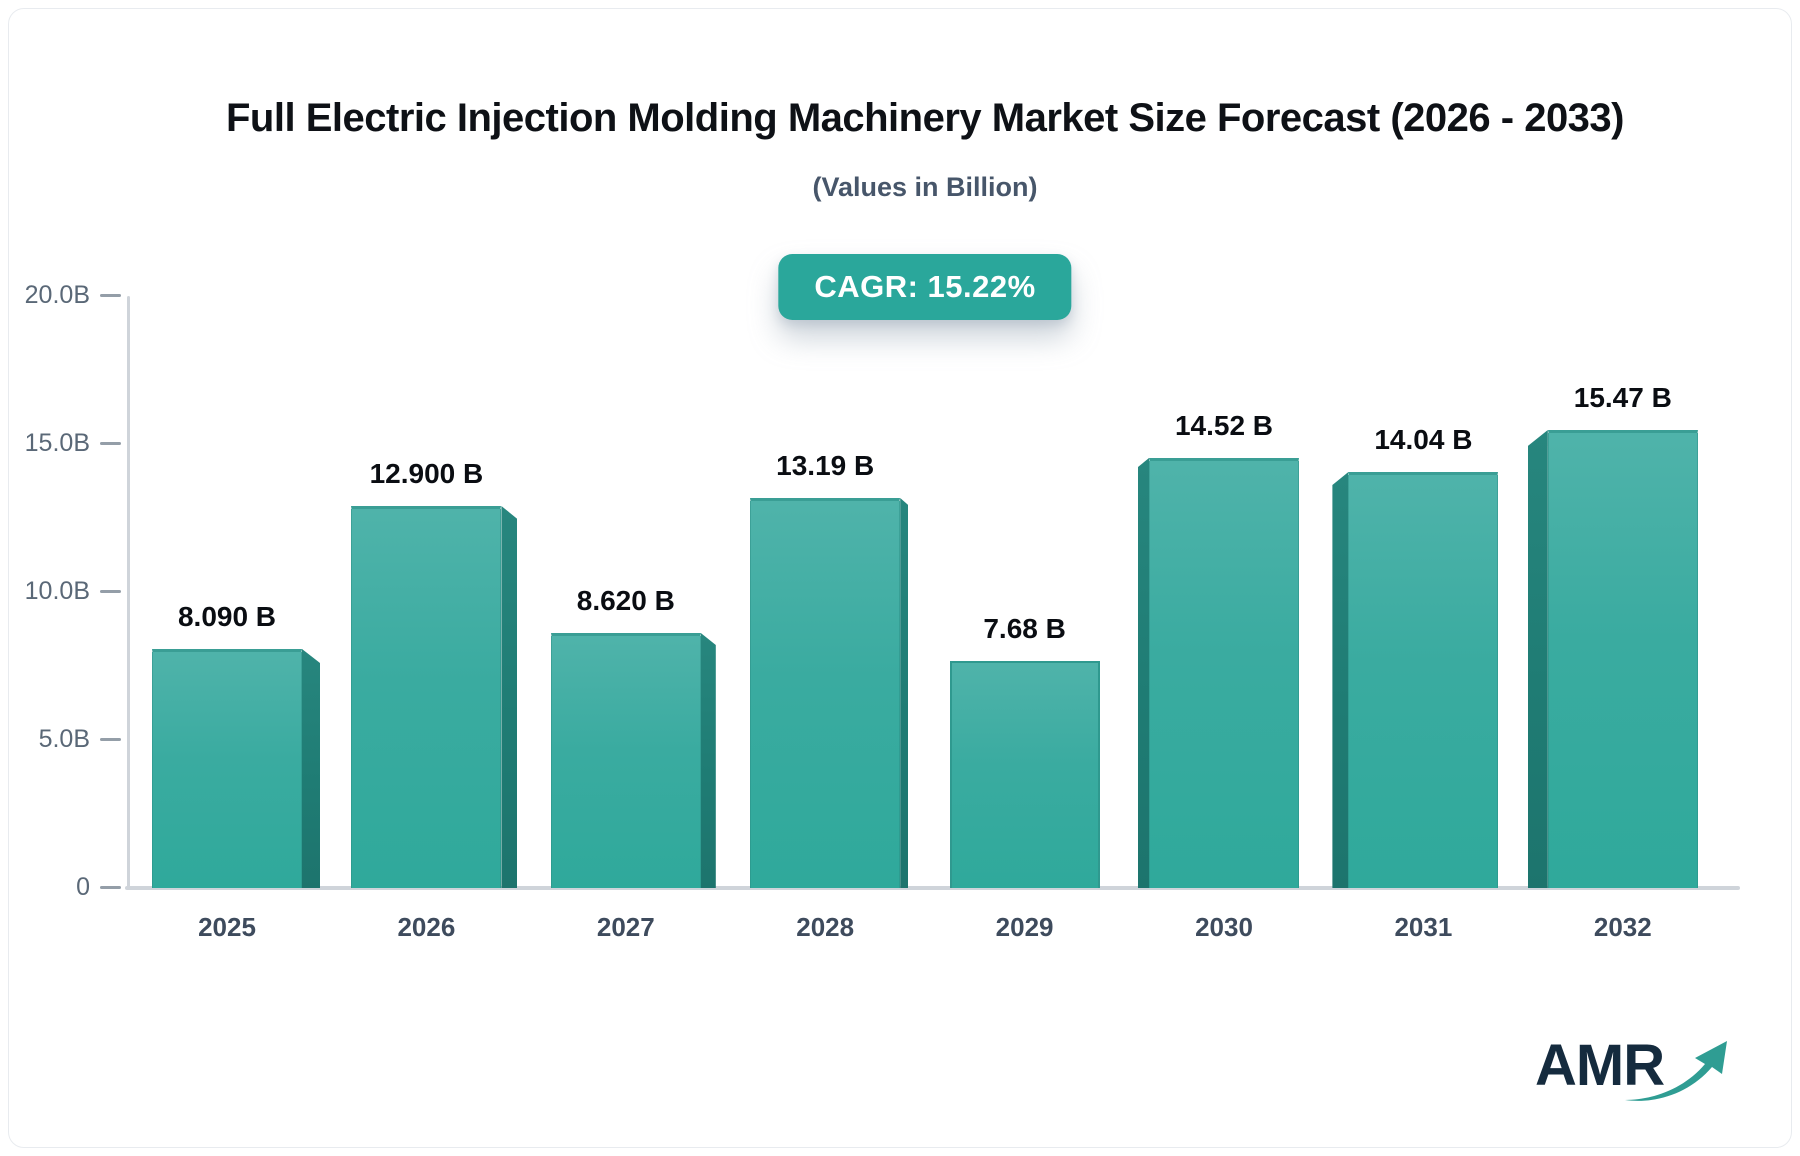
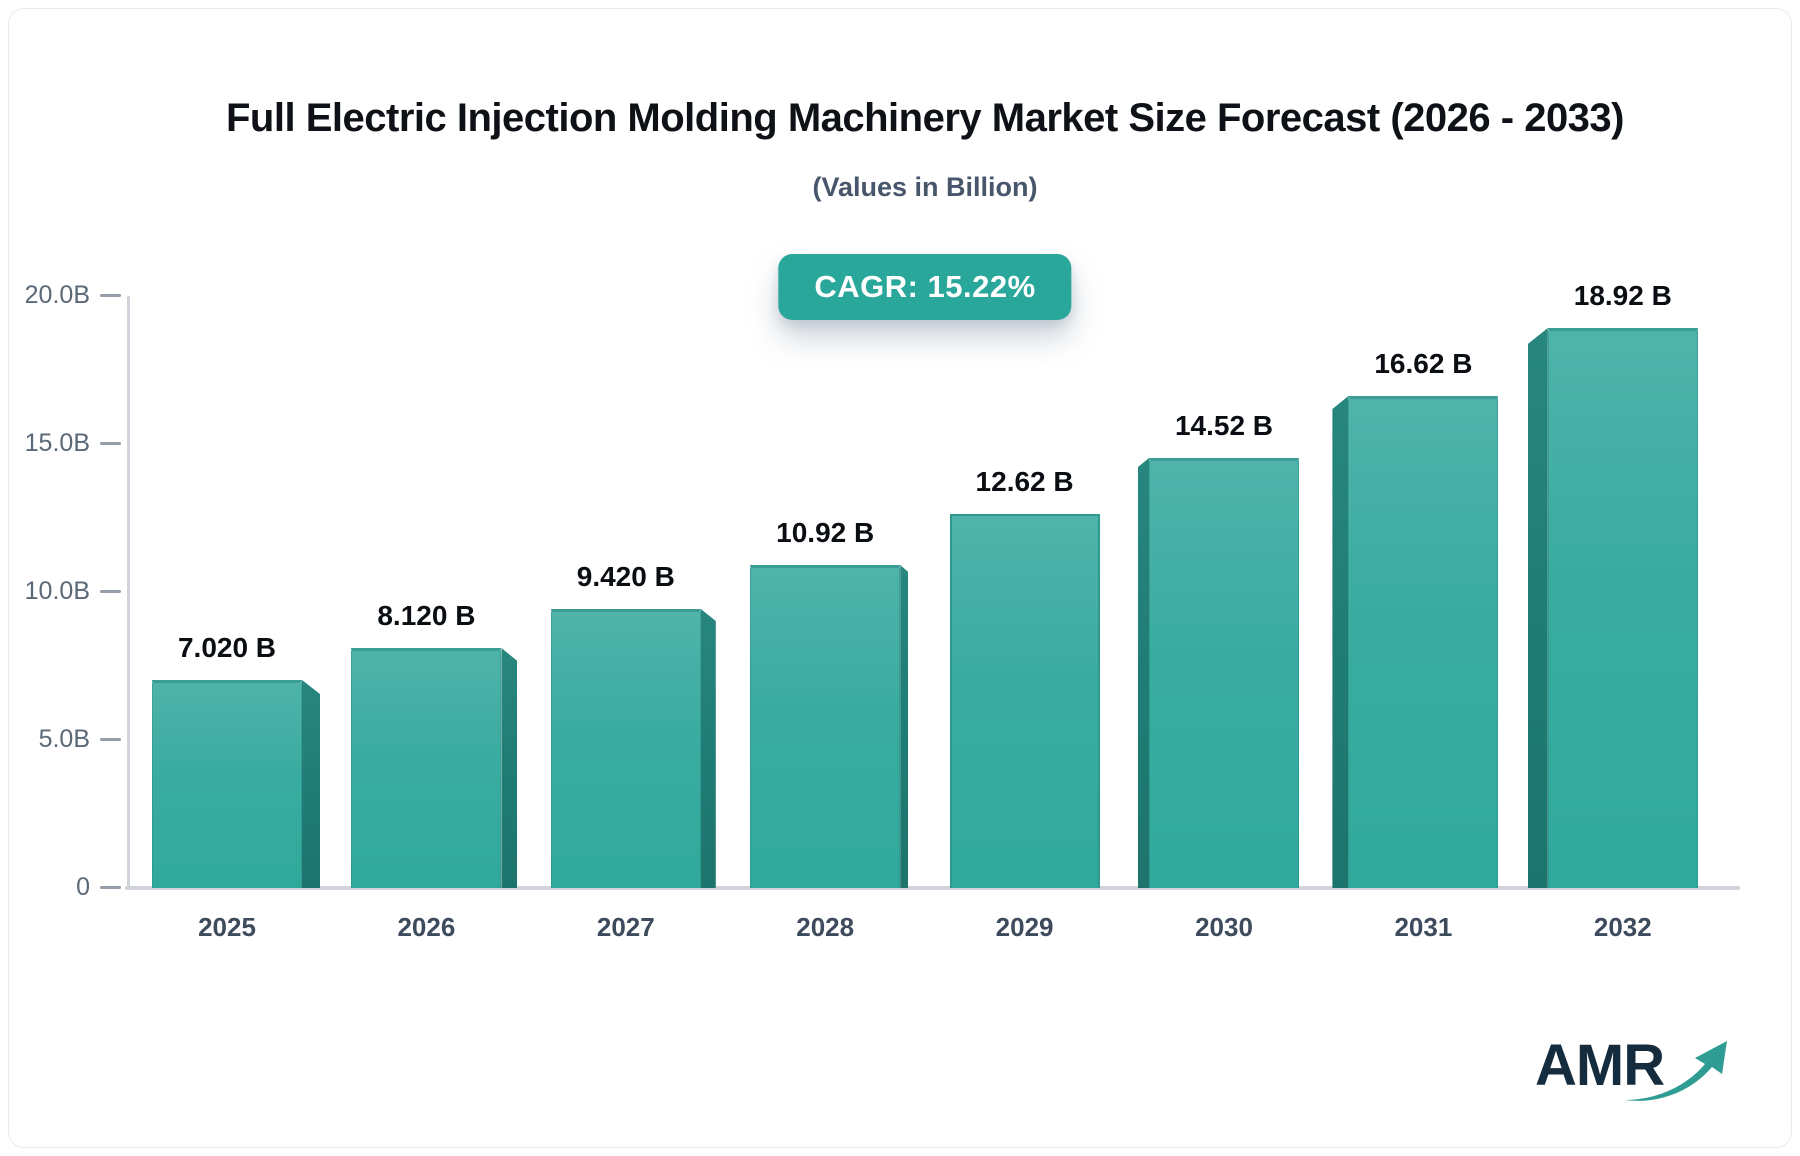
2025: 8.090 -> 7.020
2026: 12.900 -> 8.120
2027: 8.620 -> 9.420
2028: 13.19 -> 10.92
2029: 7.68 -> 12.62
2031: 14.04 -> 16.62
2032: 15.47 -> 18.92
